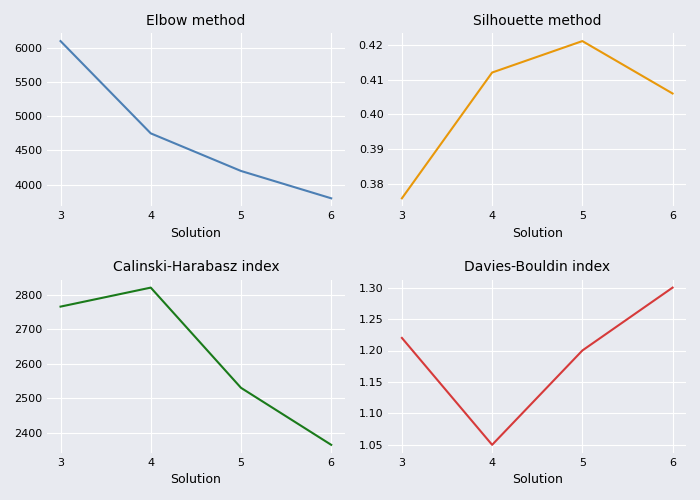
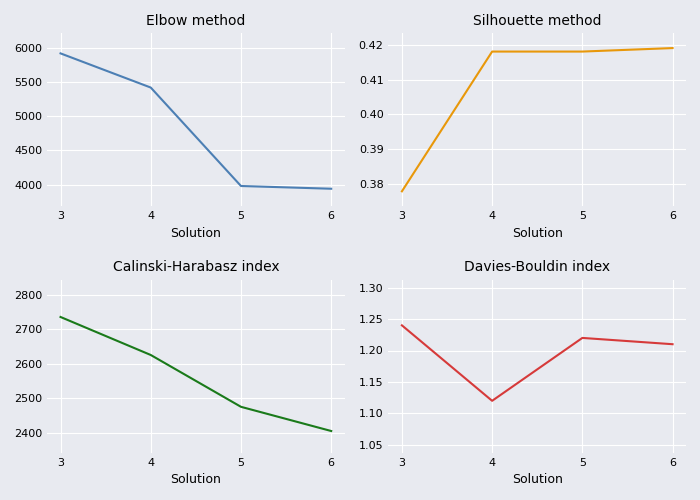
Elbow method/3: 6100 -> 5920
Elbow method/4: 4750 -> 5420
Elbow method/5: 4200 -> 3980
Elbow method/6: 3800 -> 3940
Silhouette method/3: 0.376 -> 0.378
Silhouette method/4: 0.412 -> 0.418
Silhouette method/5: 0.421 -> 0.418
Silhouette method/6: 0.406 -> 0.419
Calinski-Harabasz index/3: 2765 -> 2735
Calinski-Harabasz index/4: 2820 -> 2625
Calinski-Harabasz index/5: 2530 -> 2475
Calinski-Harabasz index/6: 2365 -> 2405
Davies-Bouldin index/3: 1.22 -> 1.24
Davies-Bouldin index/4: 1.05 -> 1.12
Davies-Bouldin index/5: 1.20 -> 1.22
Davies-Bouldin index/6: 1.30 -> 1.21
